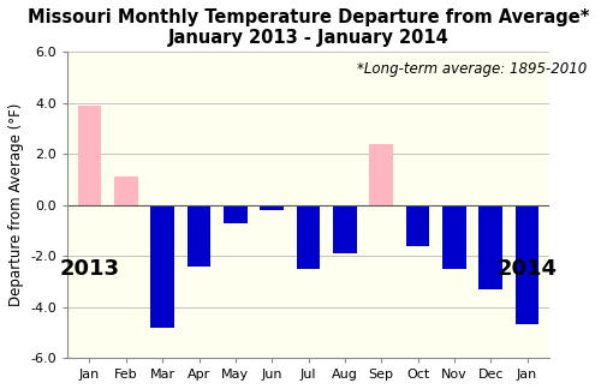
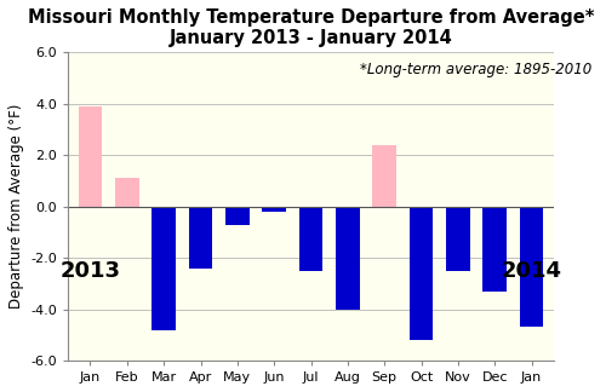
Aug: -1.9 -> -4.0
Oct: -1.6 -> -5.2
